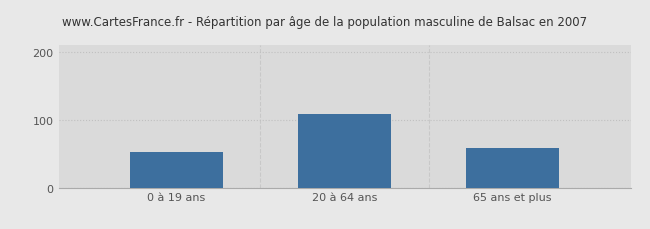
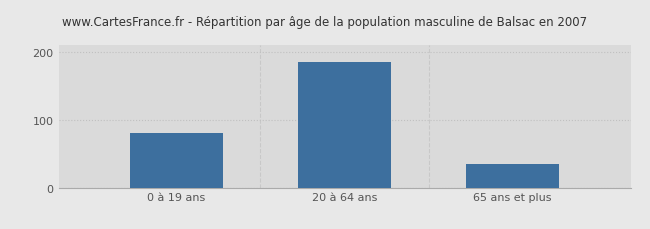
0 à 19 ans: 52 -> 80
20 à 64 ans: 108 -> 185
65 ans et plus: 58 -> 35
